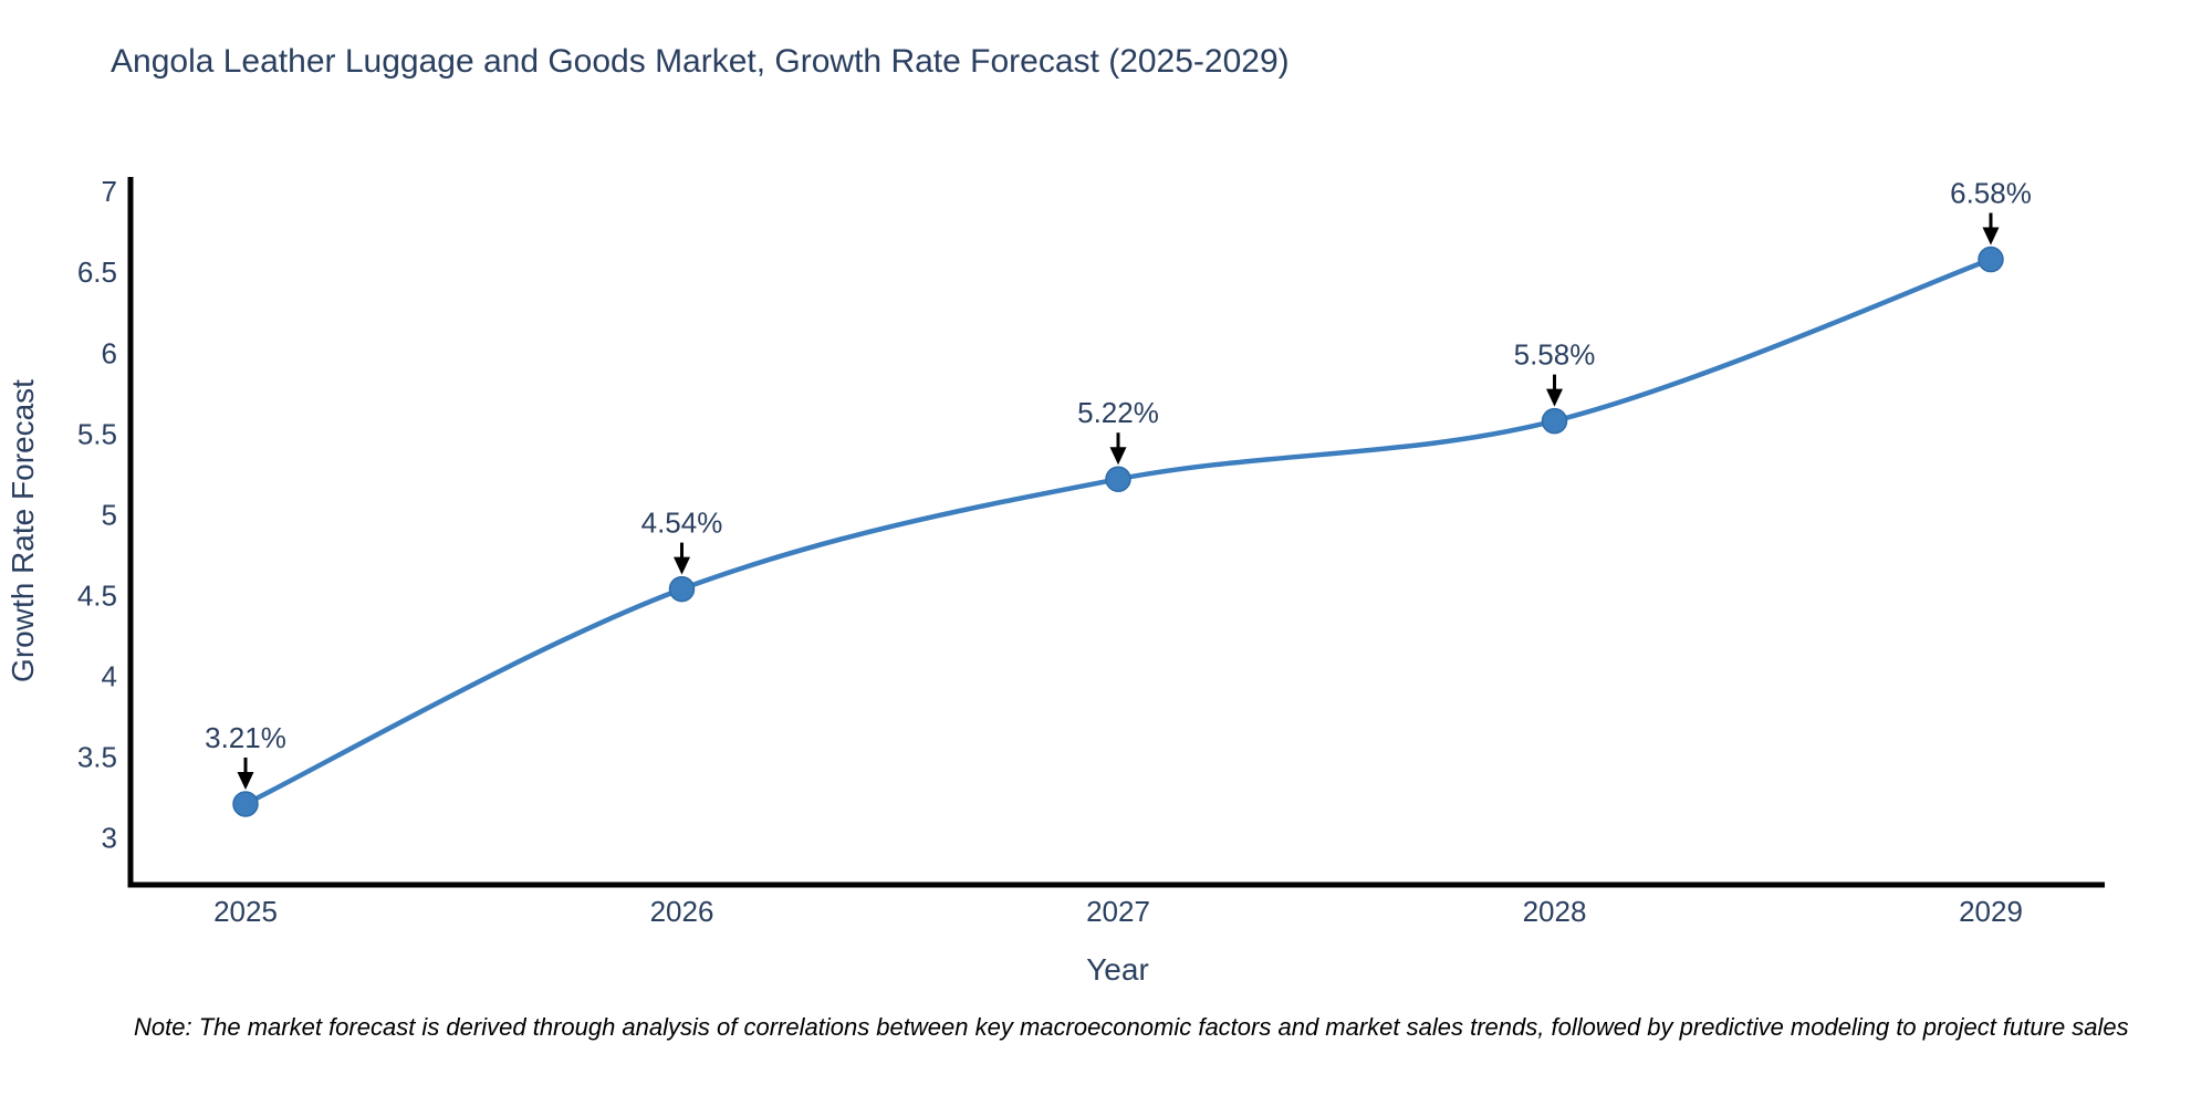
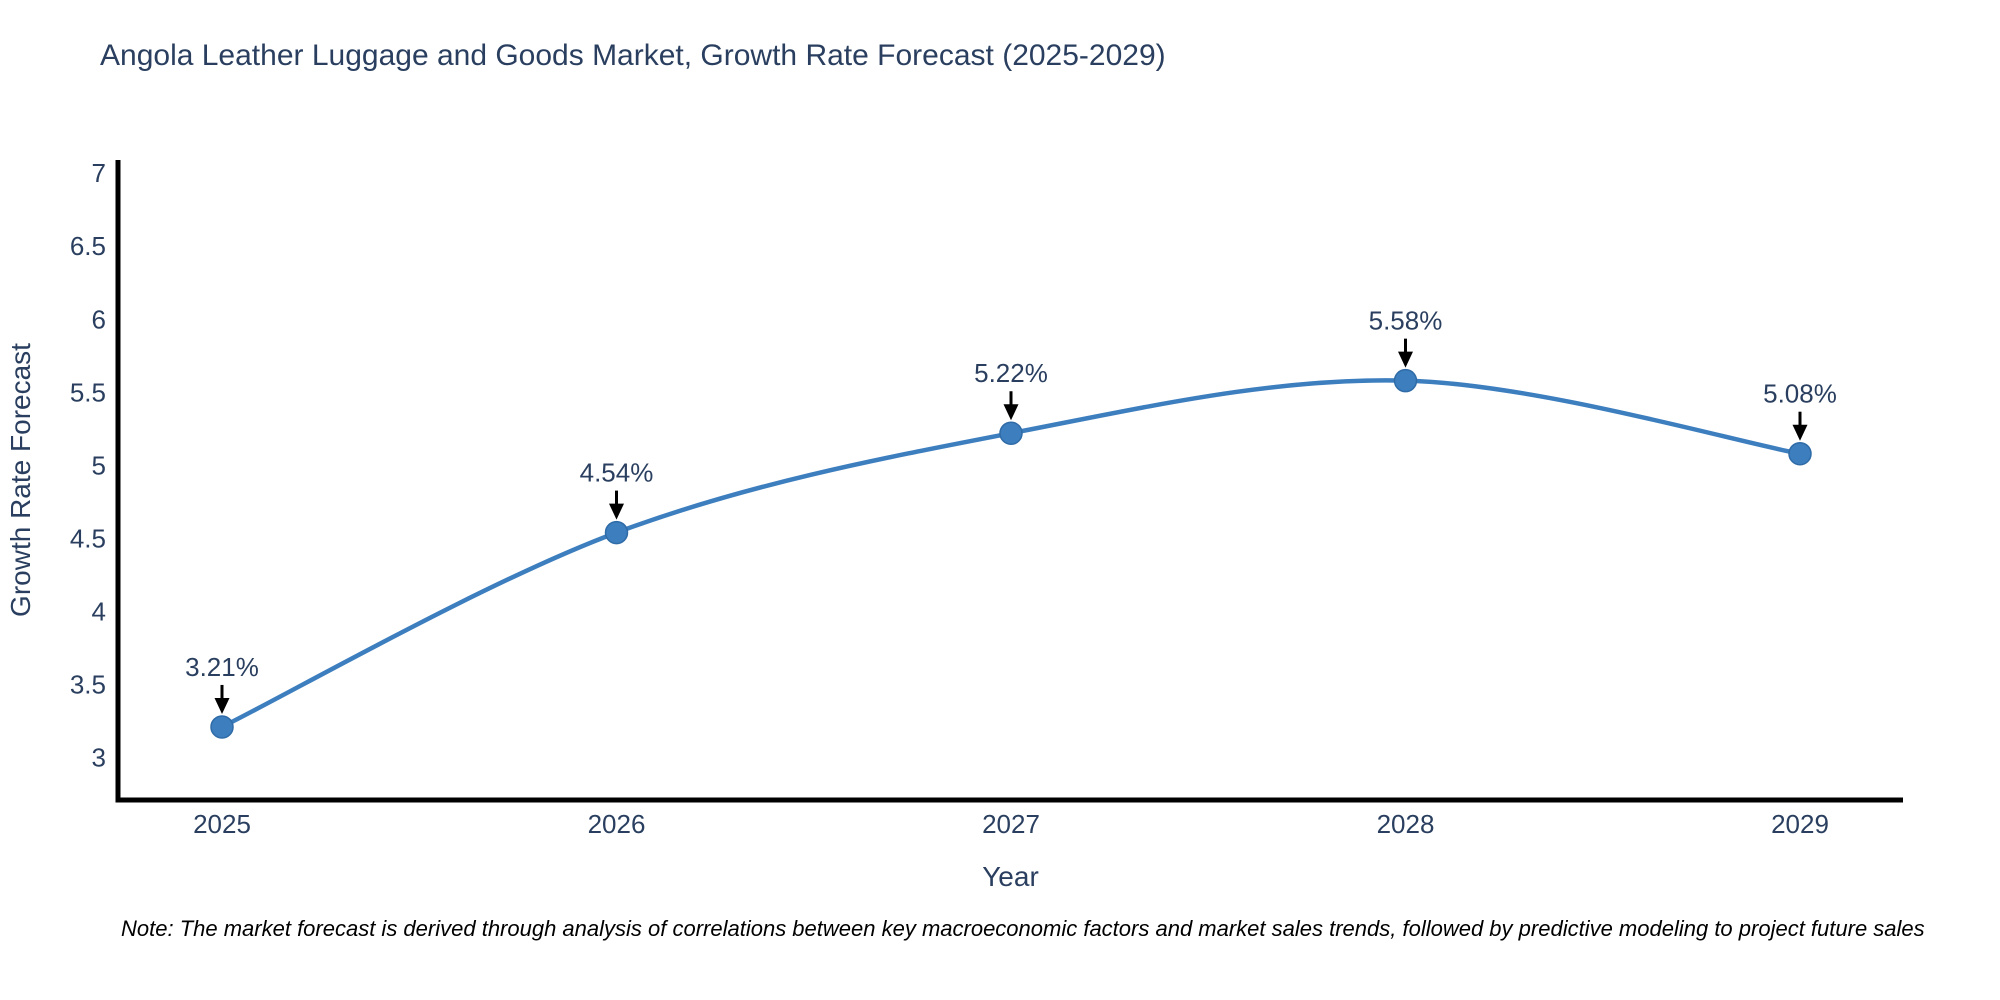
2029: 6.58% -> 5.08%
